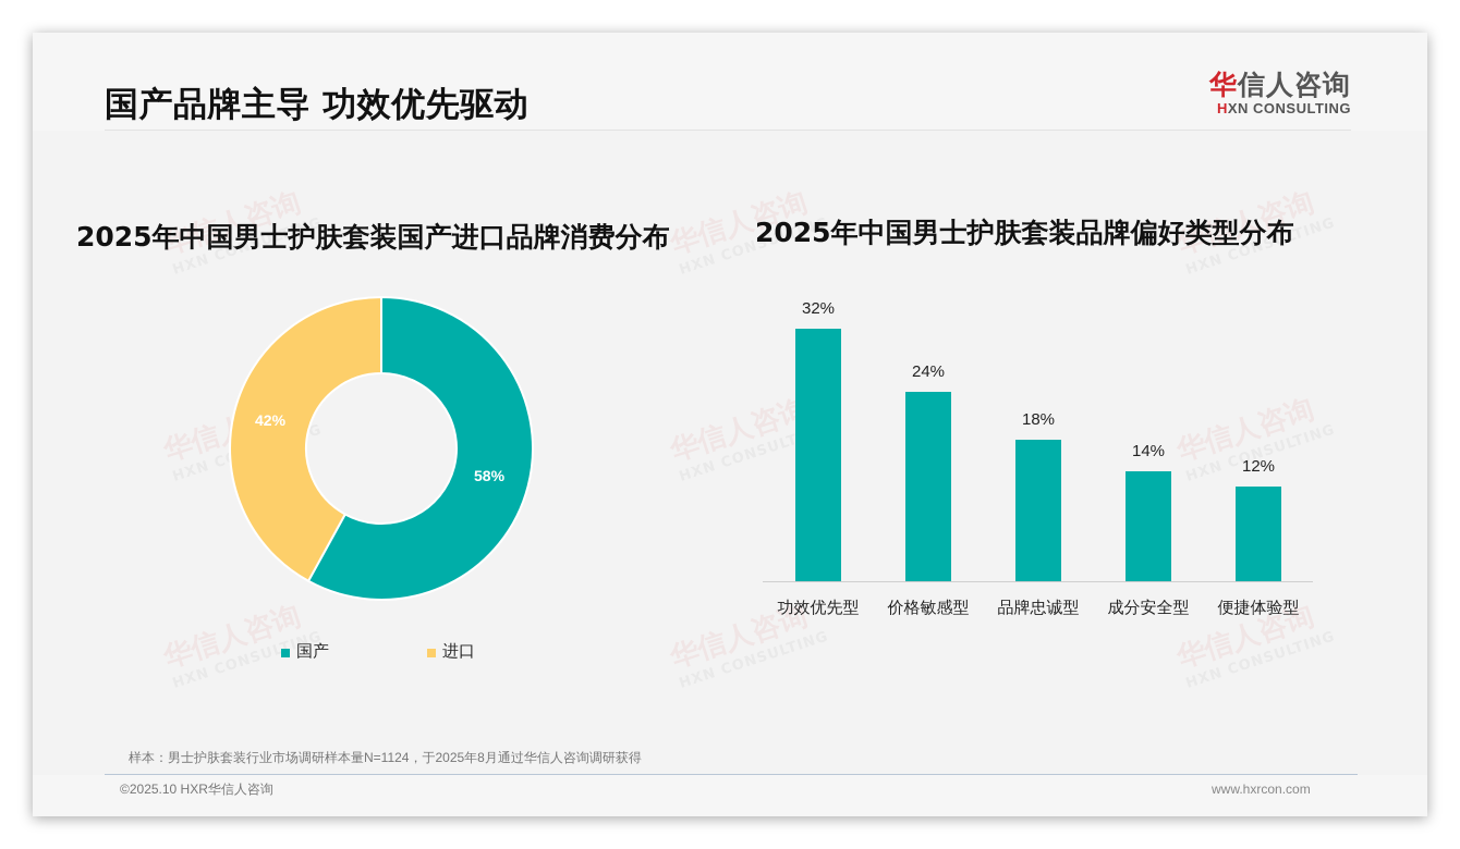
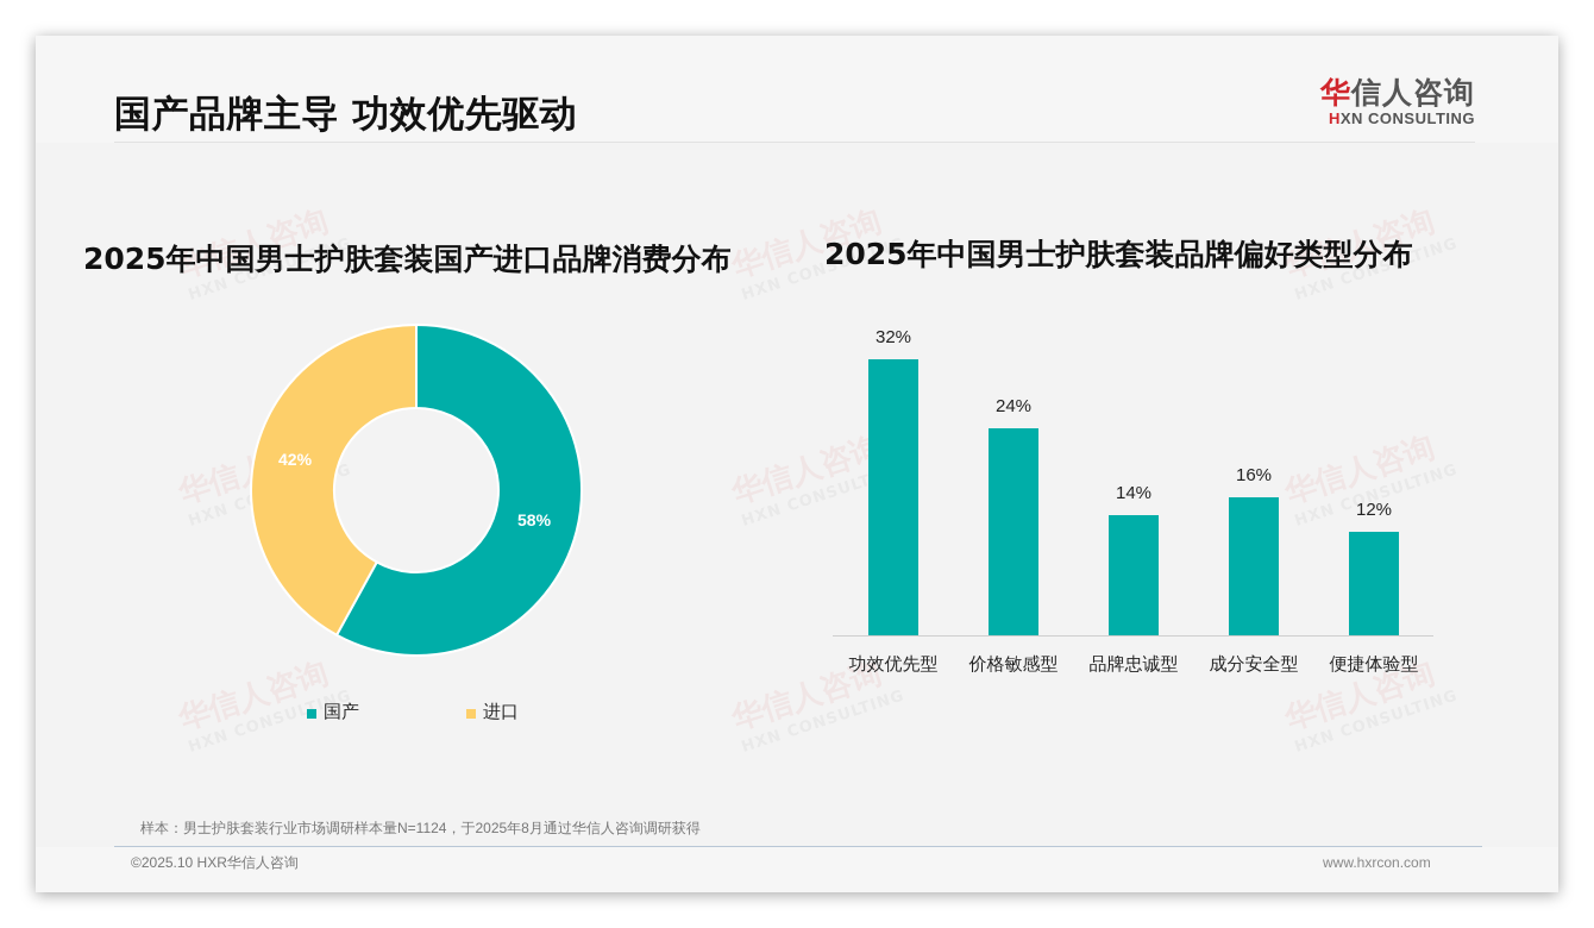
2025年中国男士护肤套装品牌偏好类型分布/品牌忠诚型: 18% -> 14%
2025年中国男士护肤套装品牌偏好类型分布/成分安全型: 14% -> 16%
